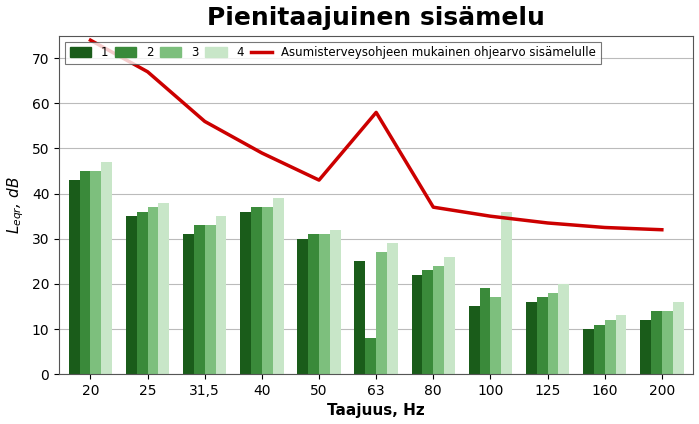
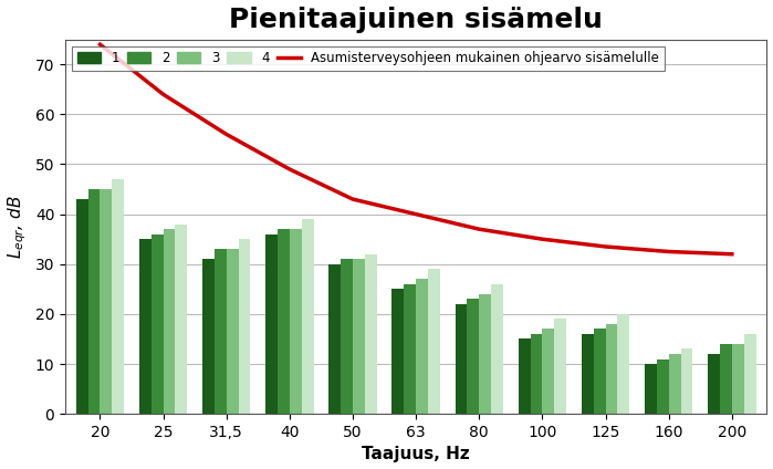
Asumisterveysohjeen mukainen ohjearvo sisämelulle/25: 67.0 -> 64.0
2/63: 8 -> 26
Asumisterveysohjeen mukainen ohjearvo sisämelulle/63: 58.0 -> 40.0
2/100: 19 -> 16
4/100: 36 -> 19
